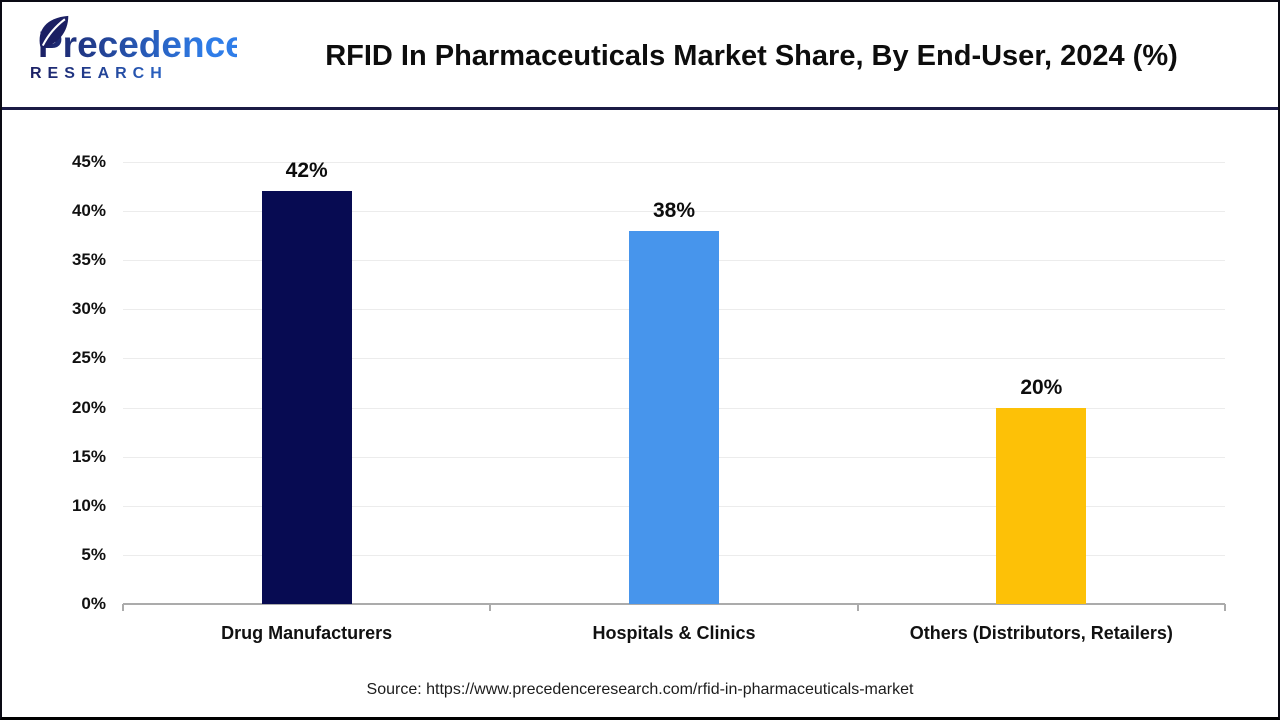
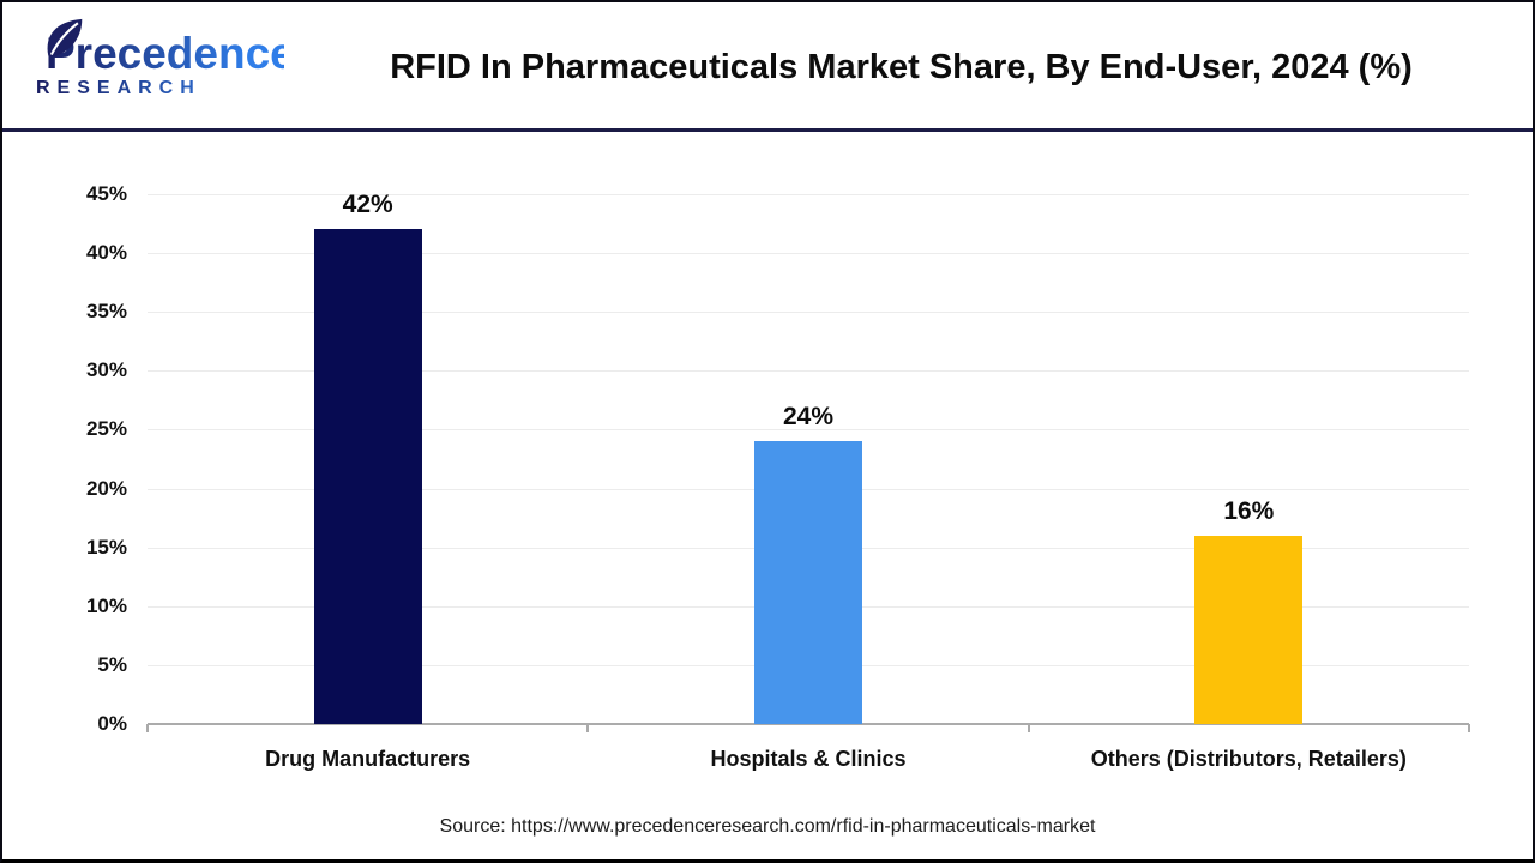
Hospitals & Clinics: 38% -> 24%
Others (Distributors, Retailers): 20% -> 16%
